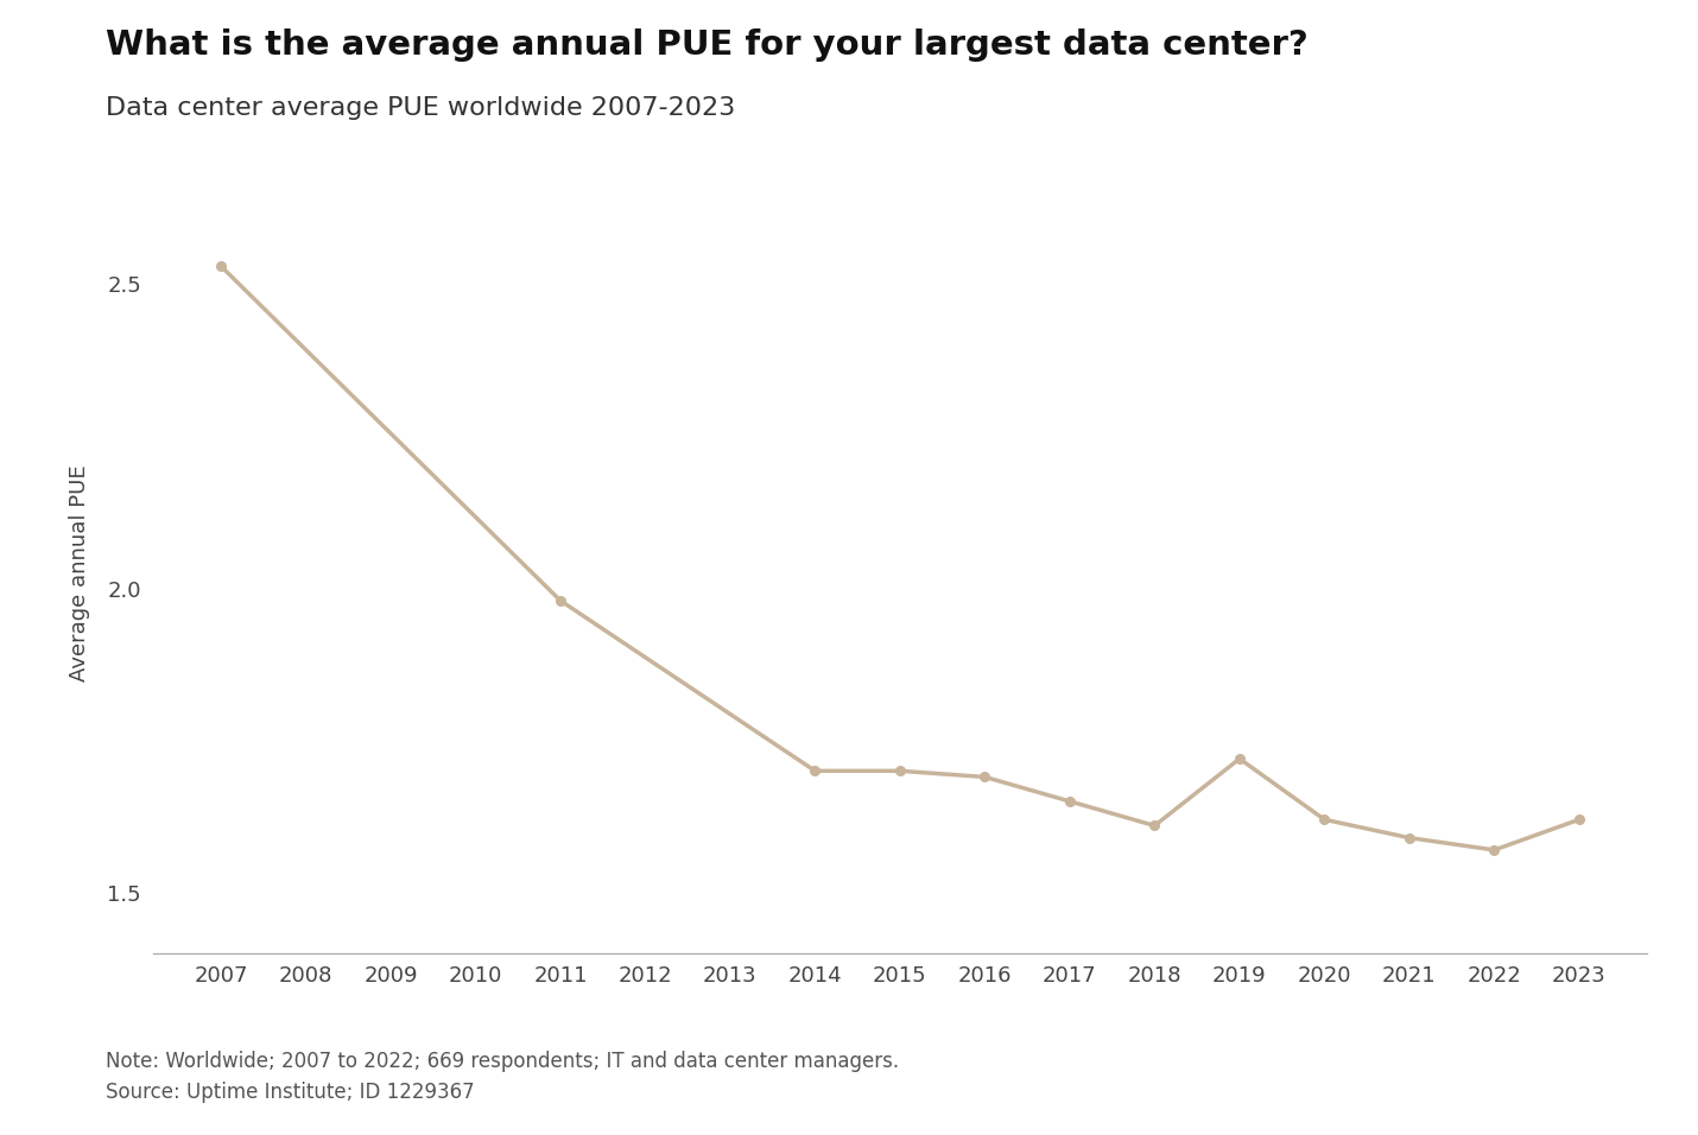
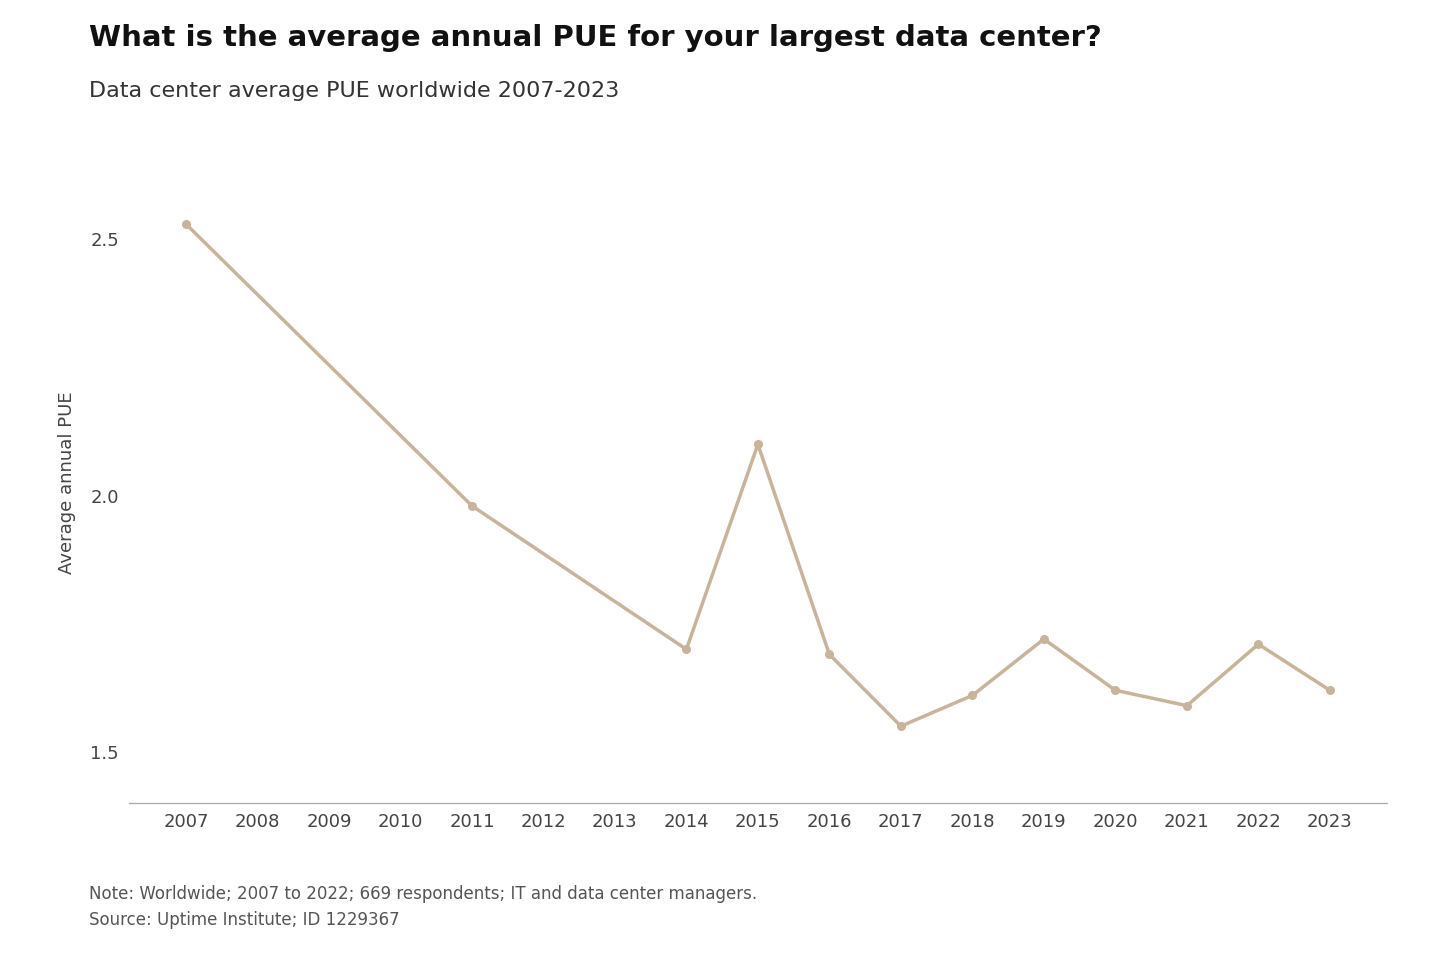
2015: 1.70 -> 2.10
2017: 1.65 -> 1.55
2022: 1.57 -> 1.71
